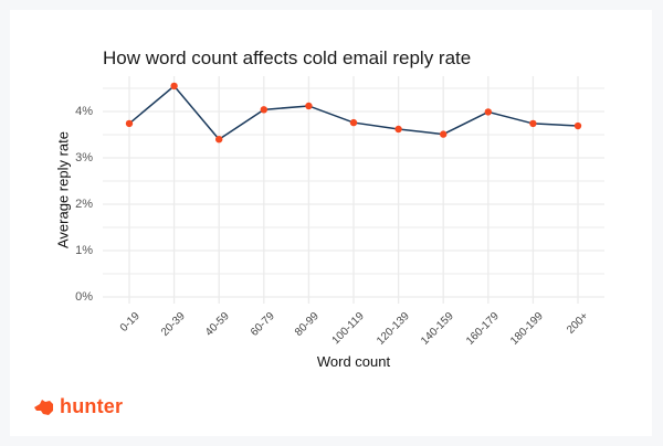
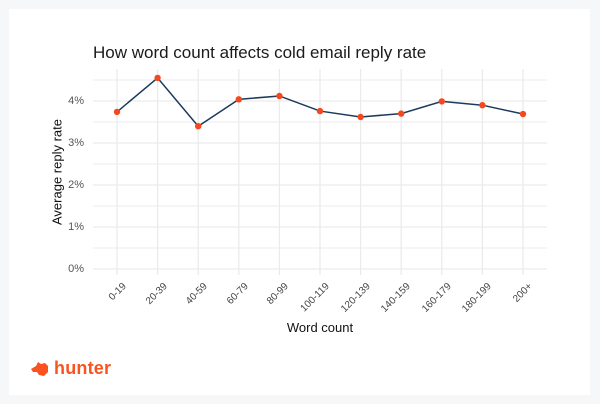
140-159: 3.5% -> 3.7%
180-199: 3.7% -> 3.9%
